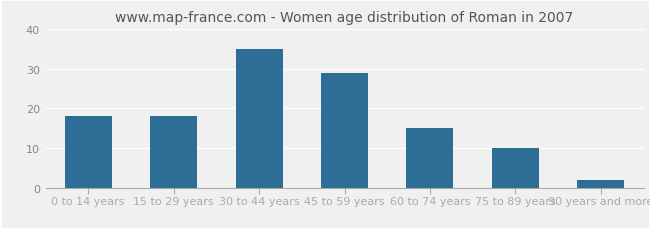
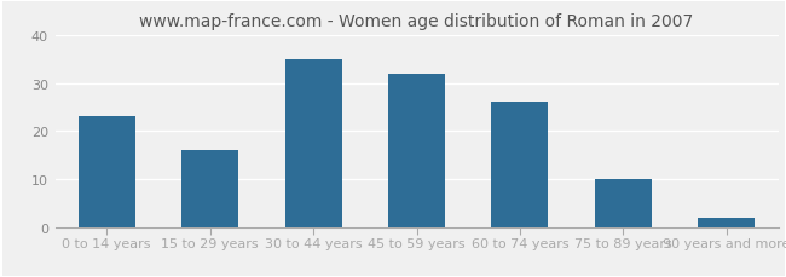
0 to 14 years: 18 -> 23
15 to 29 years: 18 -> 16
45 to 59 years: 29 -> 32
60 to 74 years: 15 -> 26
